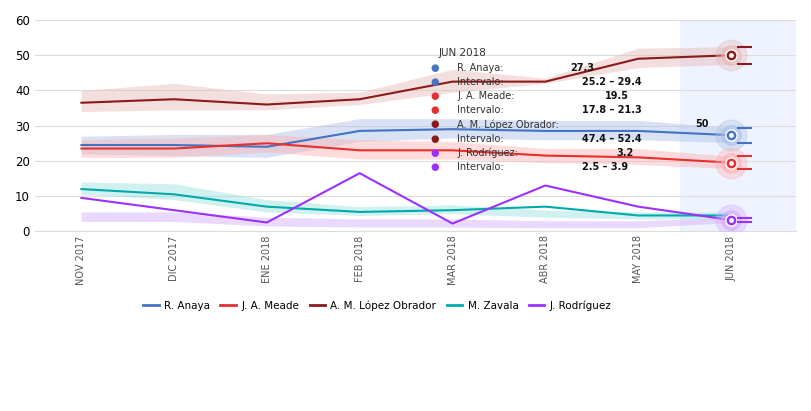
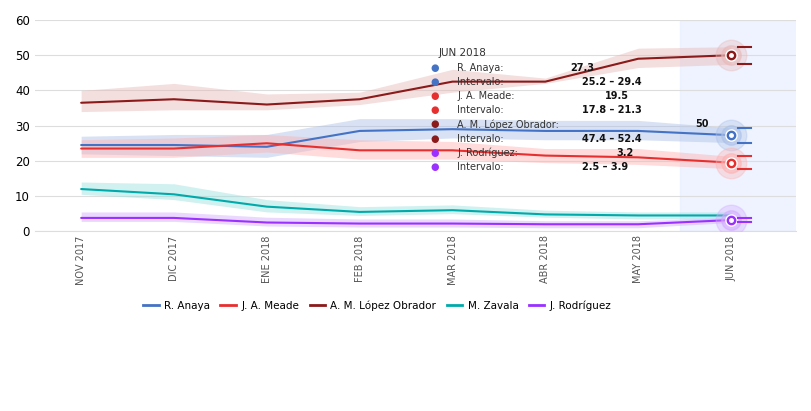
J. Rodríguez/NOV 2017: 9.5 -> 3.8
J. Rodríguez/DIC 2017: 6.0 -> 3.8
J. Rodríguez/FEB 2018: 16.5 -> 2.2
M. Zavala/ABR 2018: 7.0 -> 4.8
J. Rodríguez/ABR 2018: 13.0 -> 2.0
J. Rodríguez/MAY 2018: 7.0 -> 2.0
